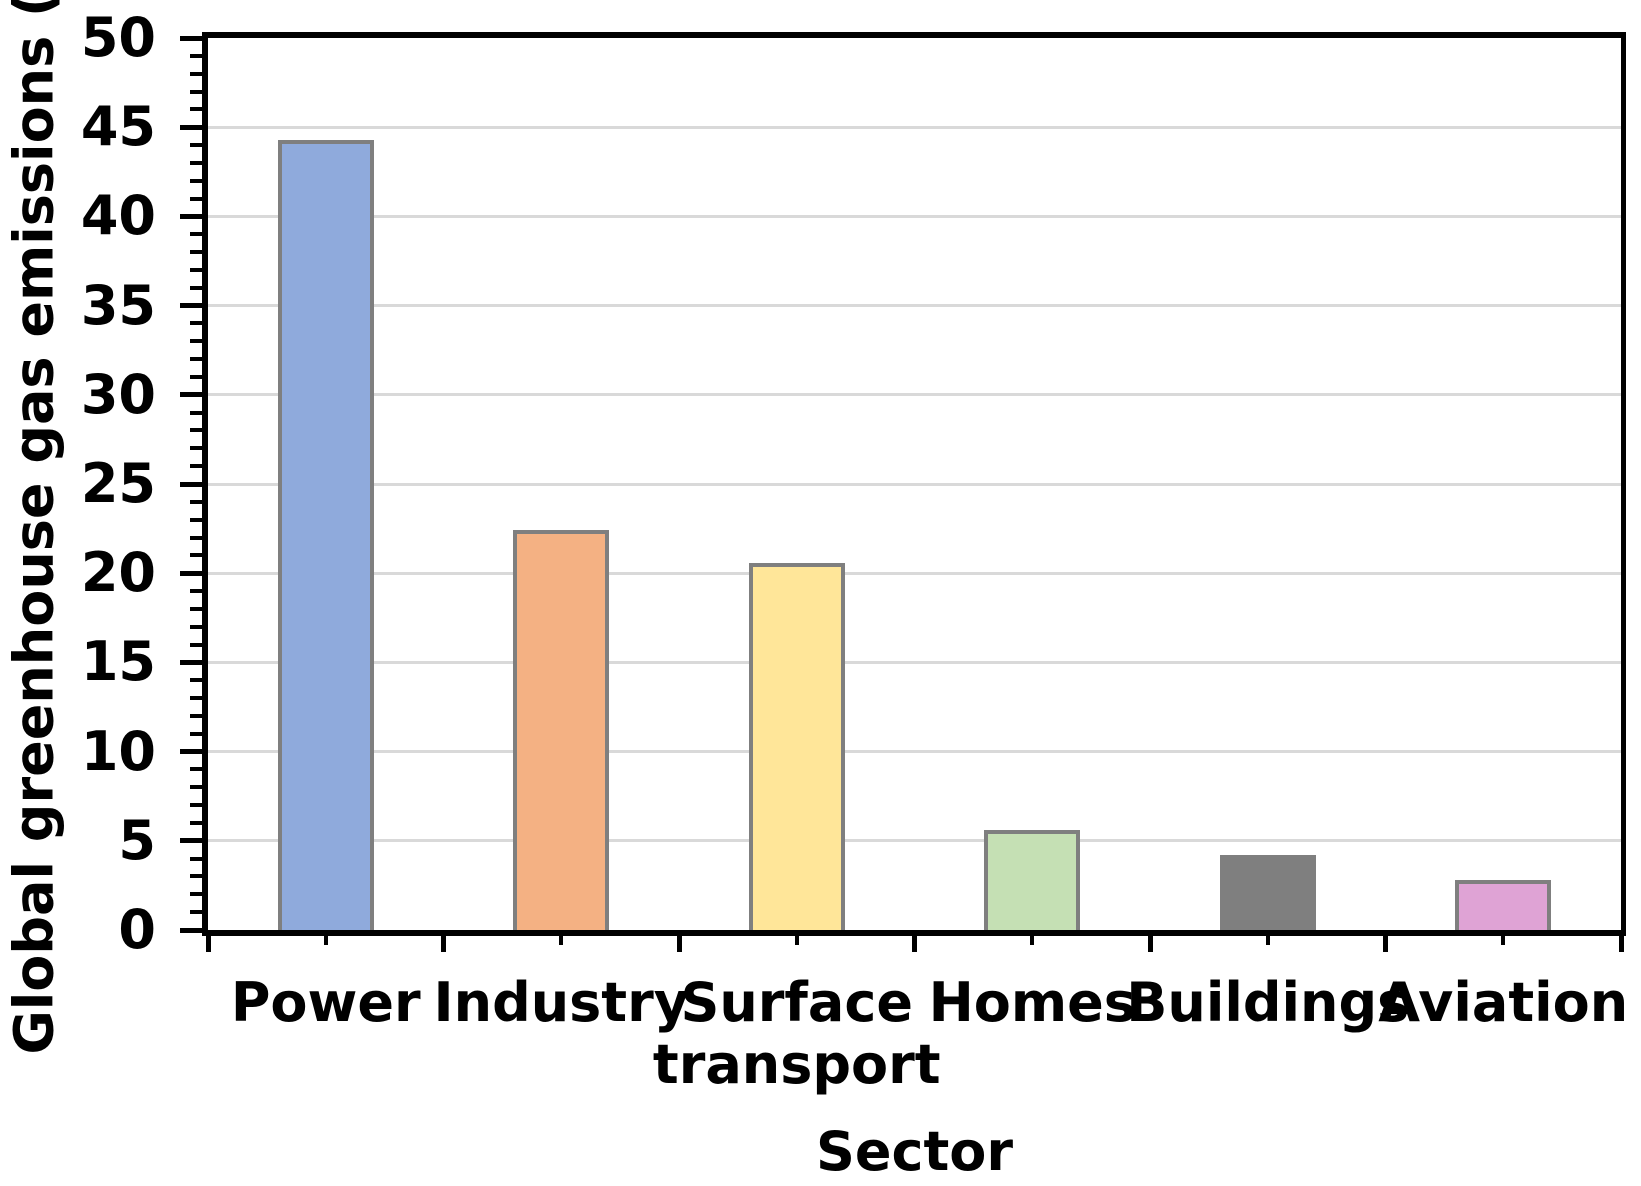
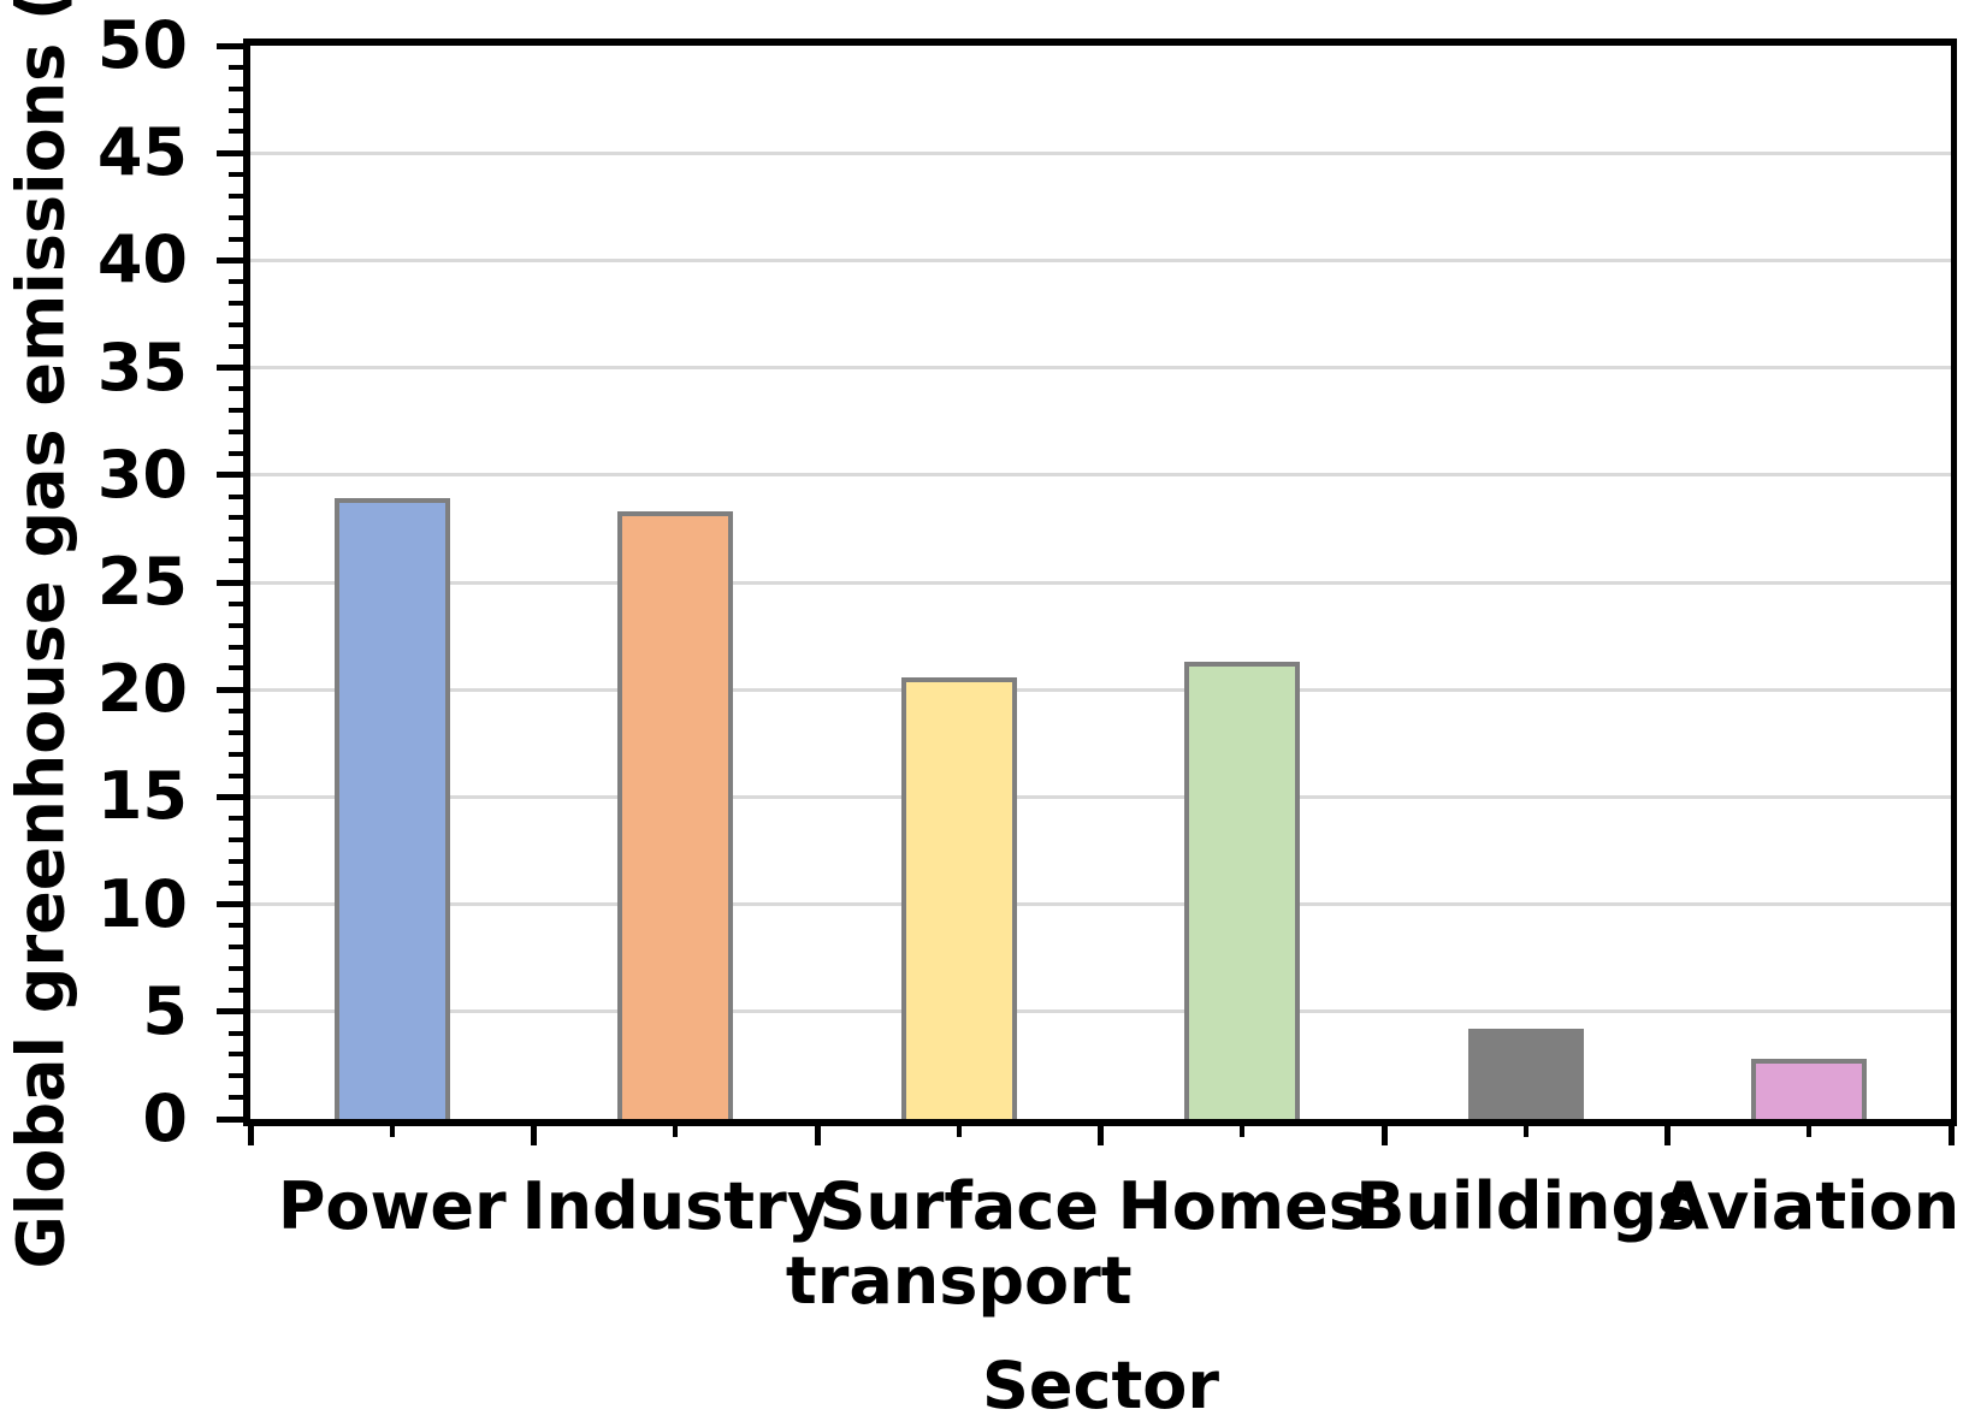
Power: 44.3 -> 28.9
Industry: 22.4 -> 28.3
Homes: 5.6 -> 21.3
